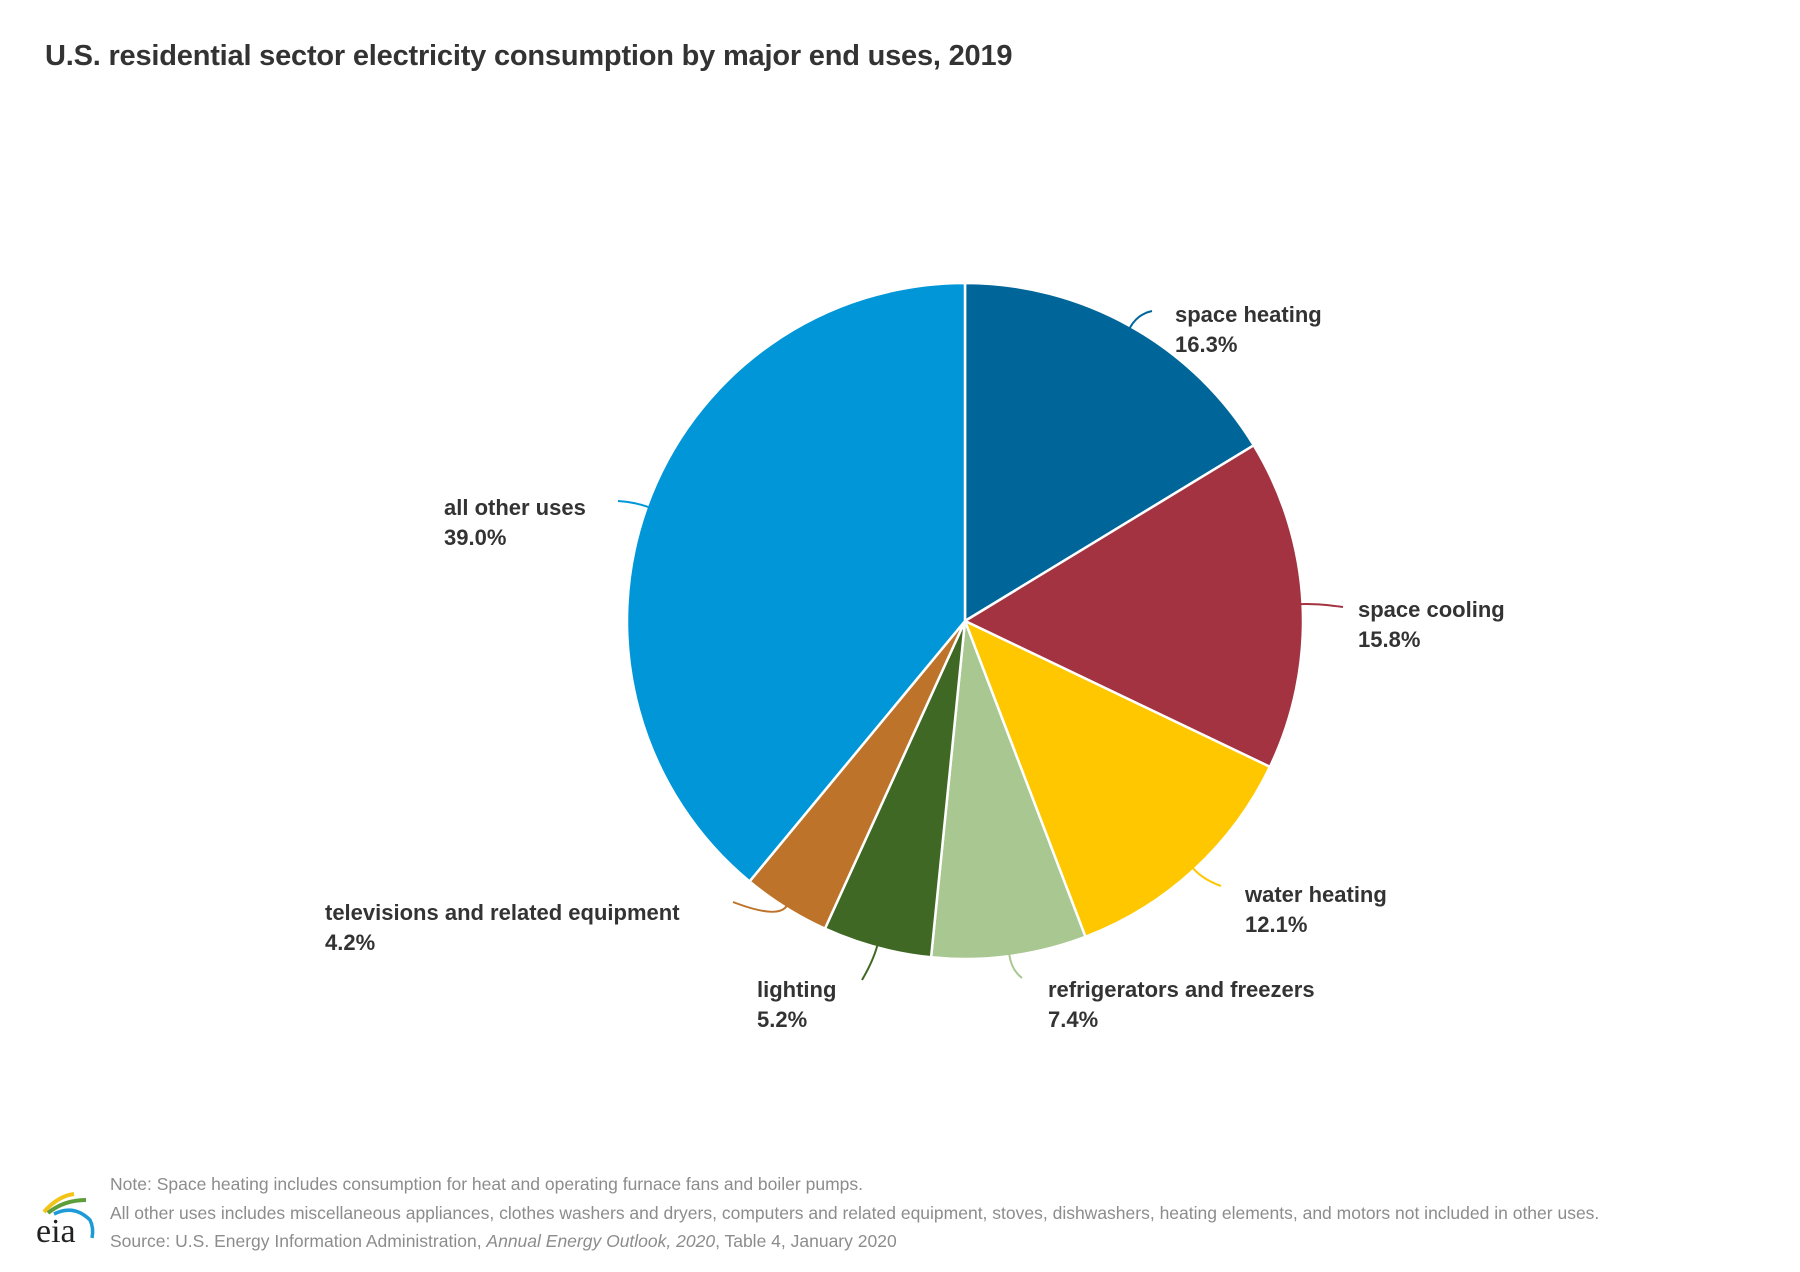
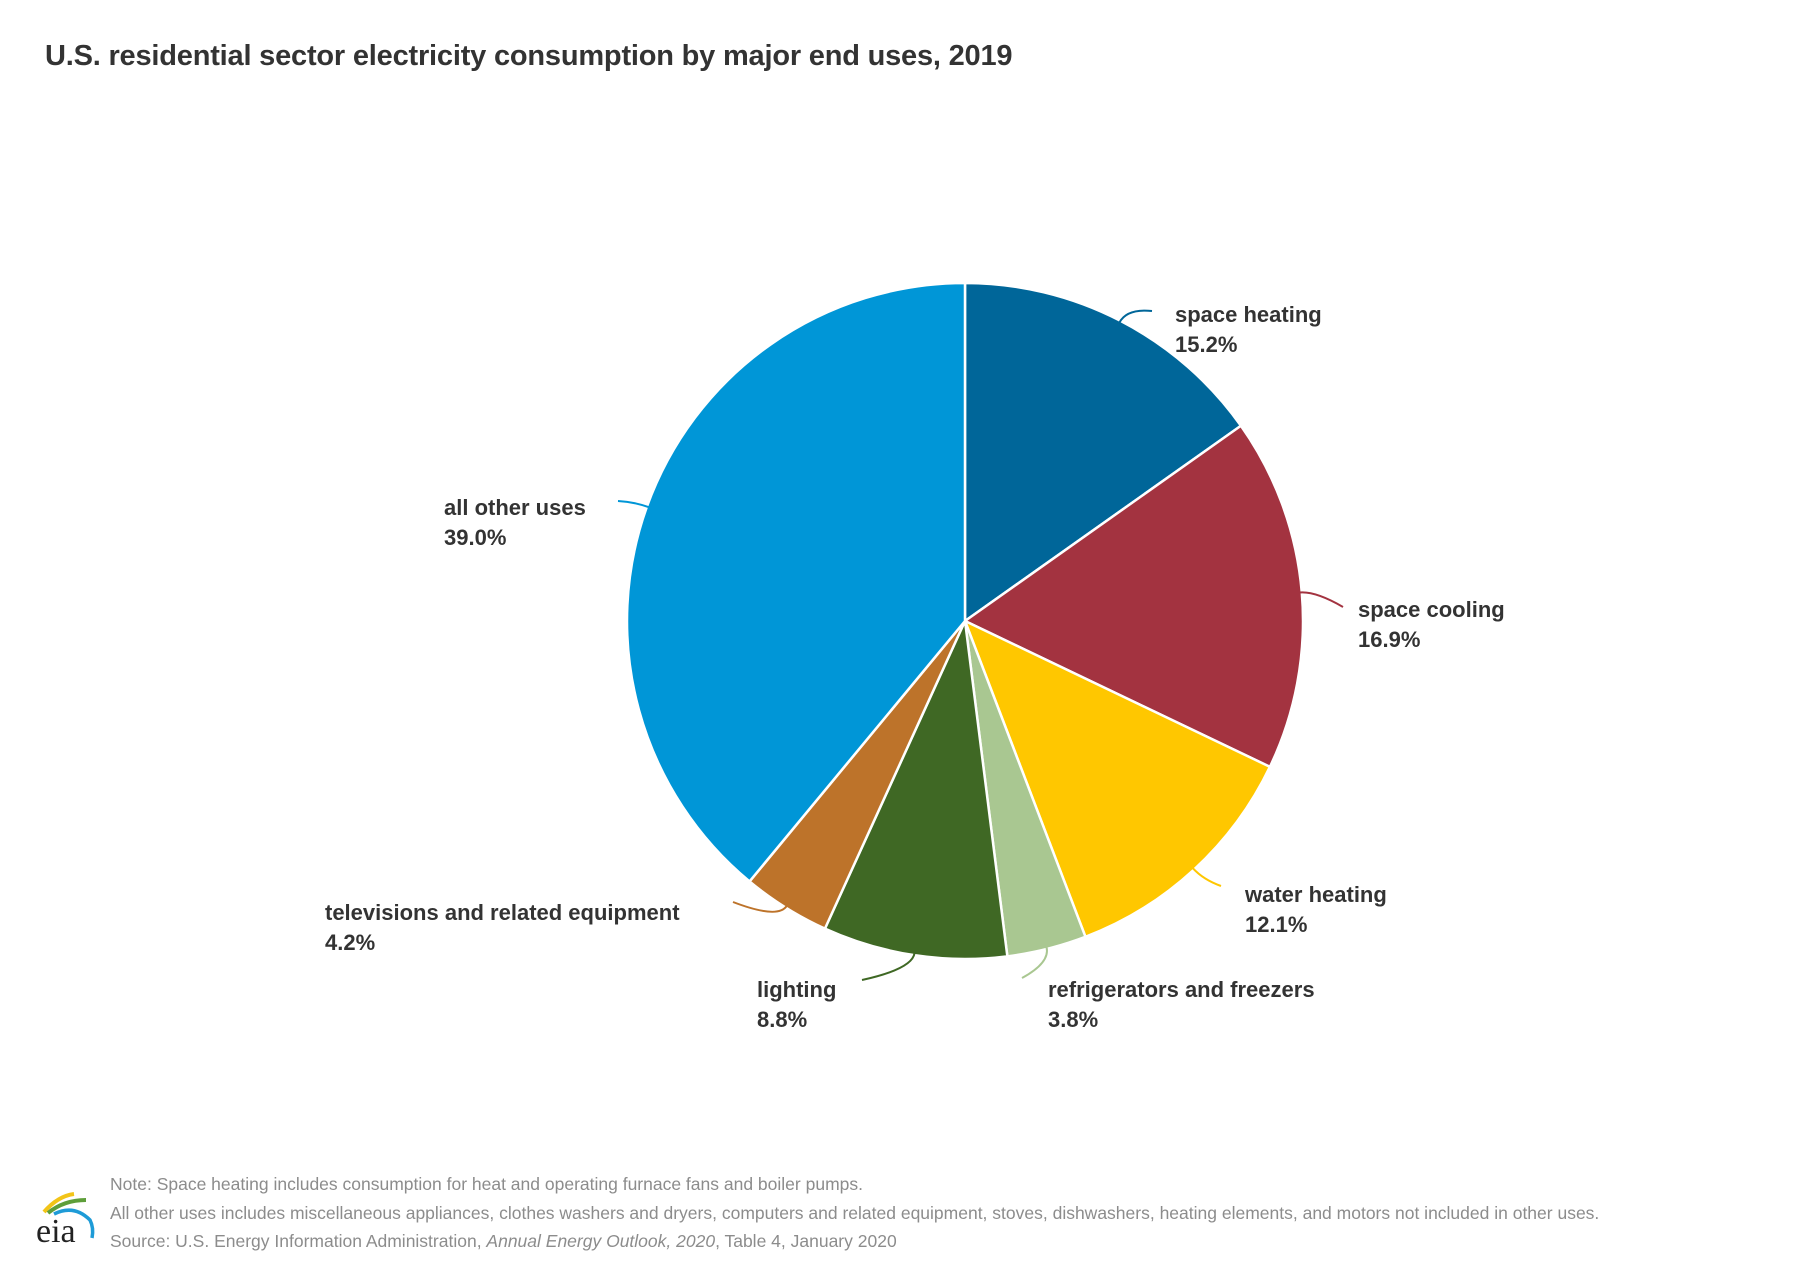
space heating: 16.3% -> 15.2%
space cooling: 15.8% -> 16.9%
refrigerators and freezers: 7.4% -> 3.8%
lighting: 5.2% -> 8.8%
